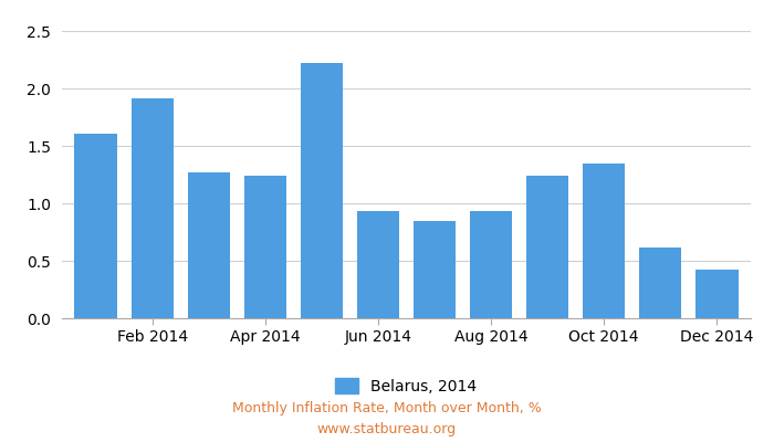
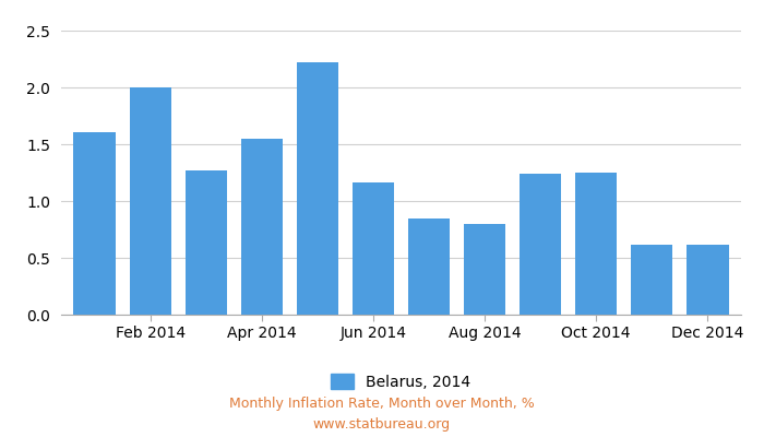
Feb 2014: 1.91 -> 2.00
Apr 2014: 1.24 -> 1.55
Jun 2014: 0.93 -> 1.16
Aug 2014: 0.93 -> 0.80
Oct 2014: 1.35 -> 1.25
Dec 2014: 0.42 -> 0.62
